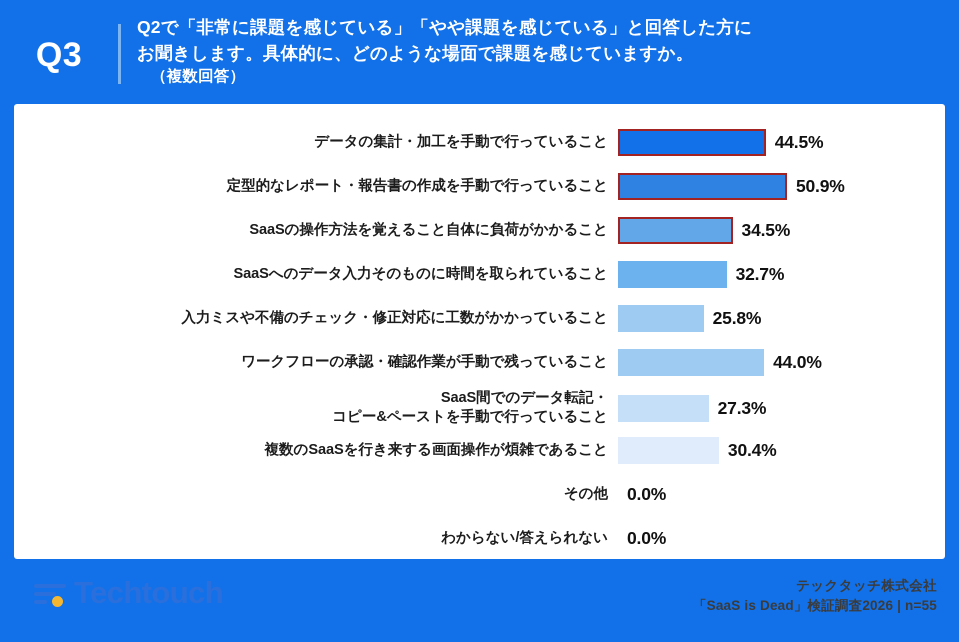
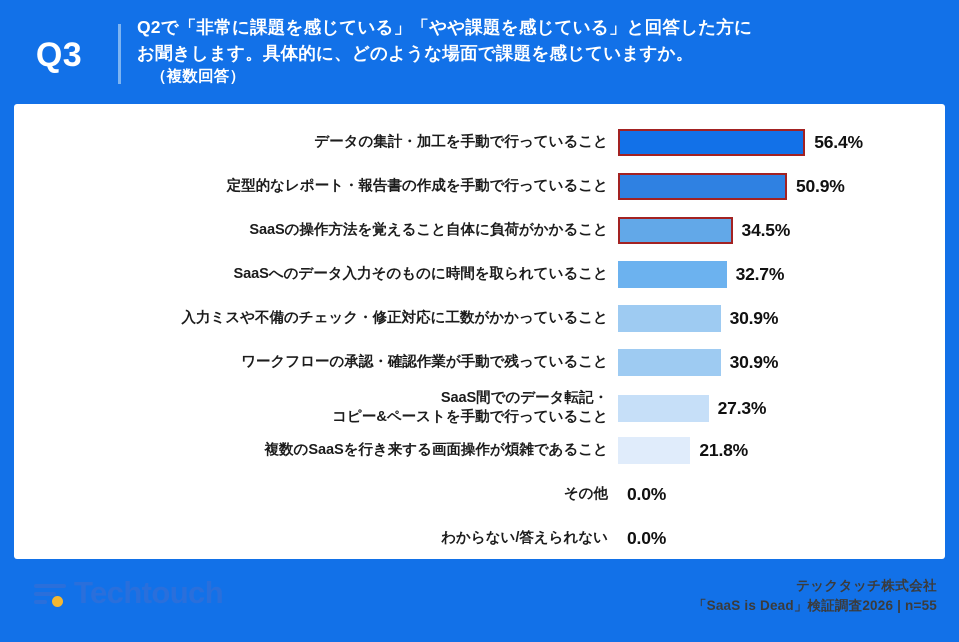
データの集計・加工を手動で行っていること: 44.5% -> 56.4%
入力ミスや不備のチェック・修正対応に工数がかかっていること: 25.8% -> 30.9%
ワークフローの承認・確認作業が手動で残っていること: 44.0% -> 30.9%
複数のSaaSを行き来する画面操作が煩雑であること: 30.4% -> 21.8%
